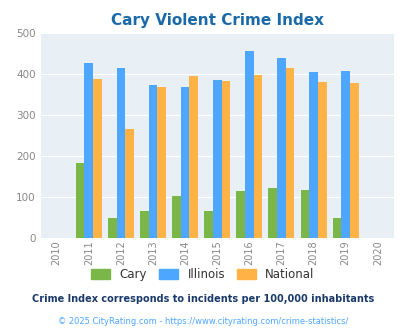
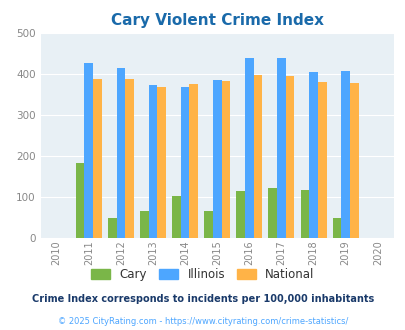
National/2012: 265 -> 387
National/2014: 395 -> 375
Illinois/2016: 455 -> 438
National/2017: 415 -> 394
